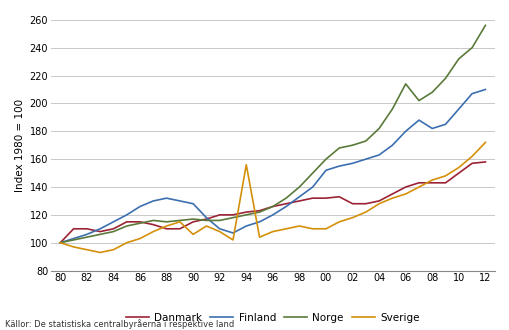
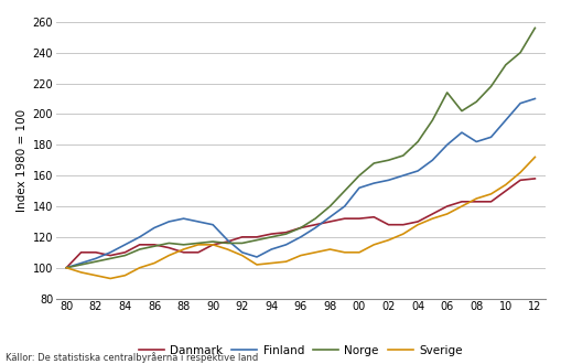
Sverige/90: 106 -> 115
Sverige/94: 156 -> 103
